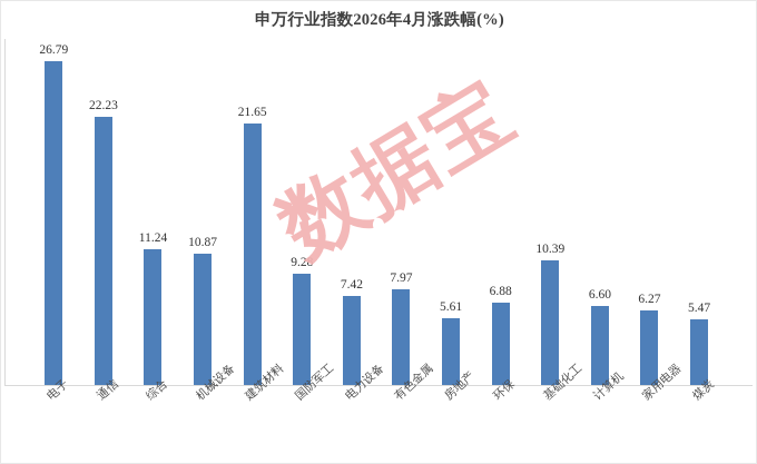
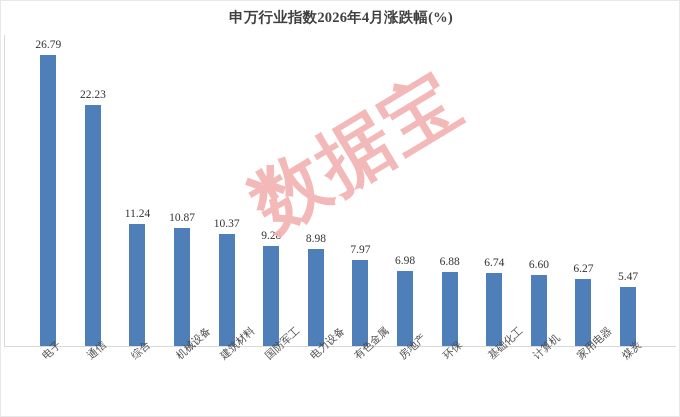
建筑材料: 21.65 -> 10.37
电力设备: 7.42 -> 8.98
房地产: 5.61 -> 6.98
基础化工: 10.39 -> 6.74
